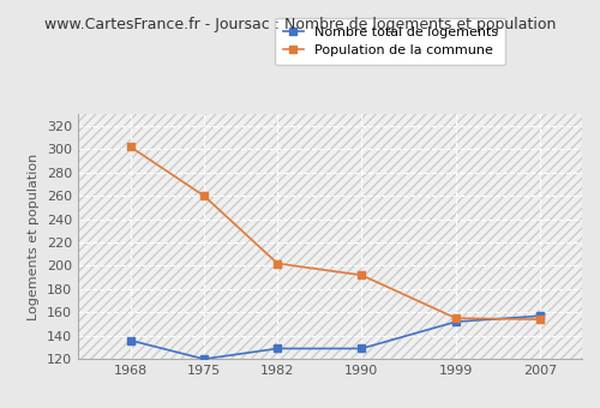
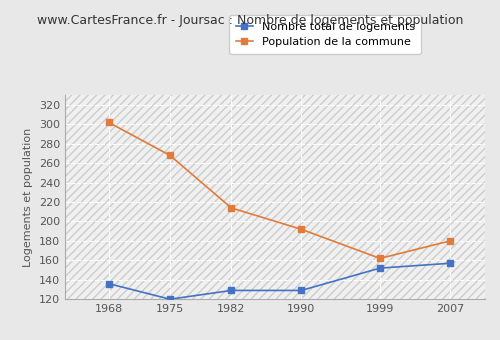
Population de la commune/1975: 260 -> 268
Population de la commune/1982: 202 -> 214
Population de la commune/1999: 155 -> 162
Population de la commune/2007: 154 -> 180
